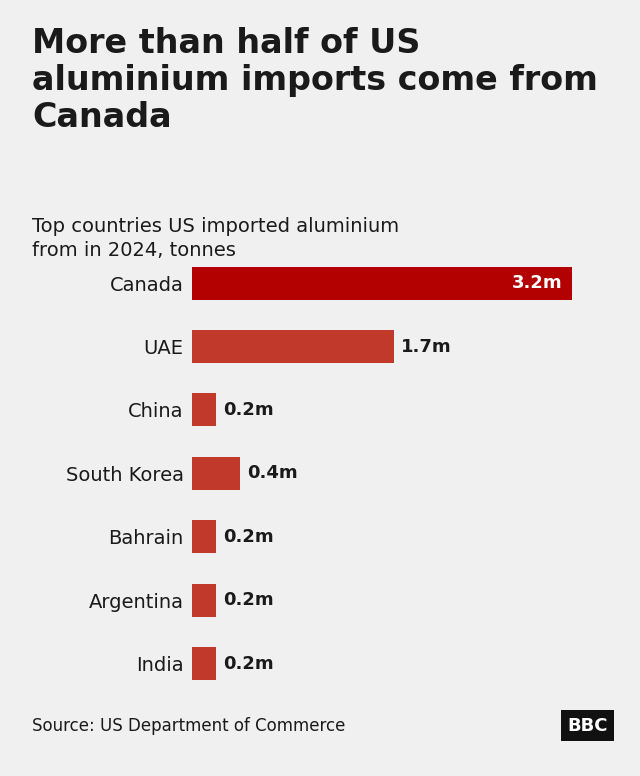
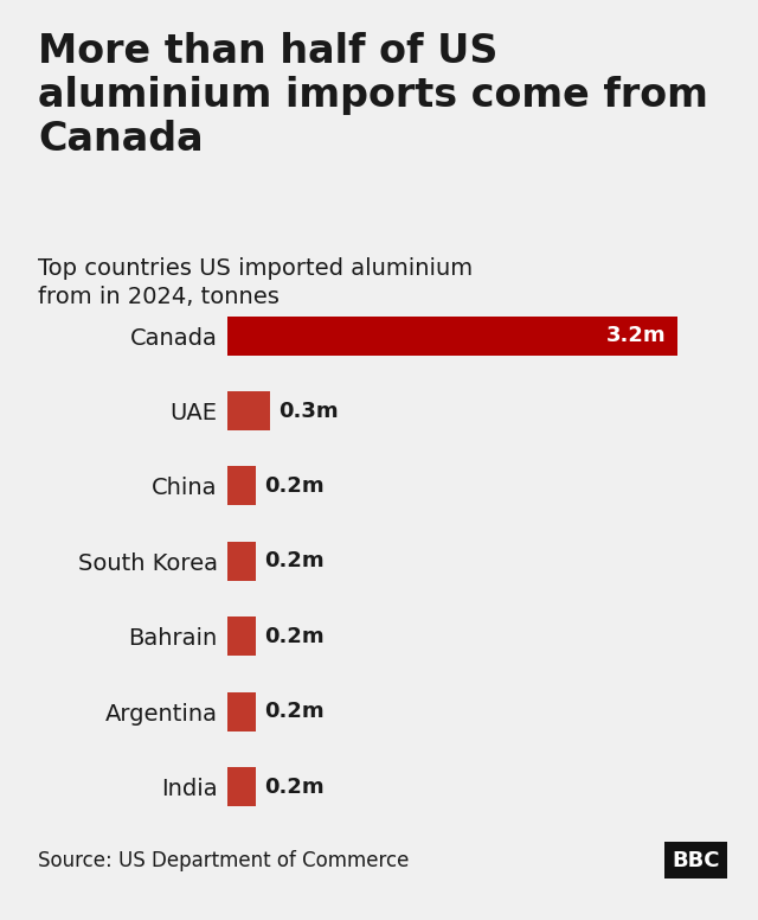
UAE: 1.7m -> 0.3m
South Korea: 0.4m -> 0.2m
